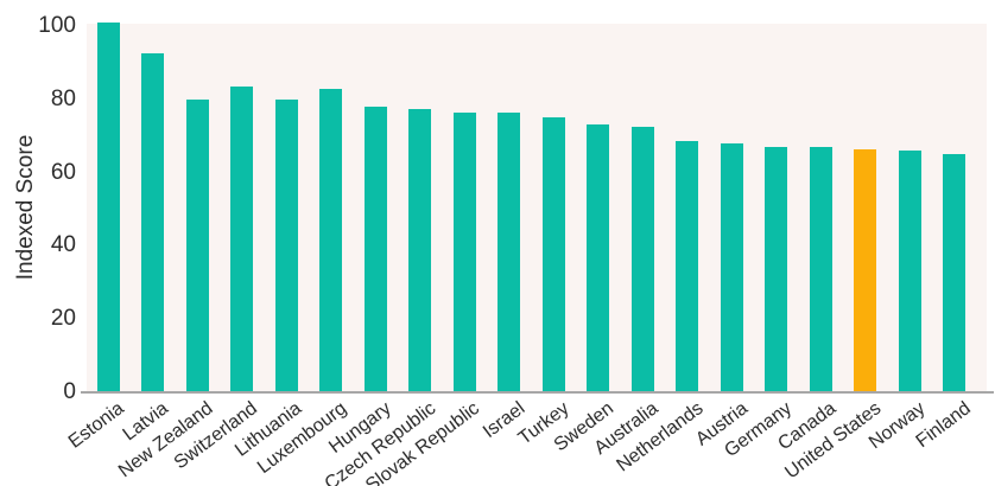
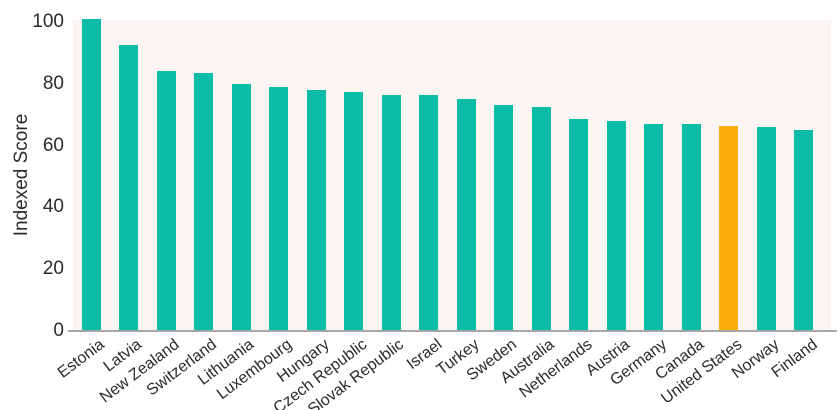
New Zealand: 80 -> 84
Luxembourg: 83 -> 79
